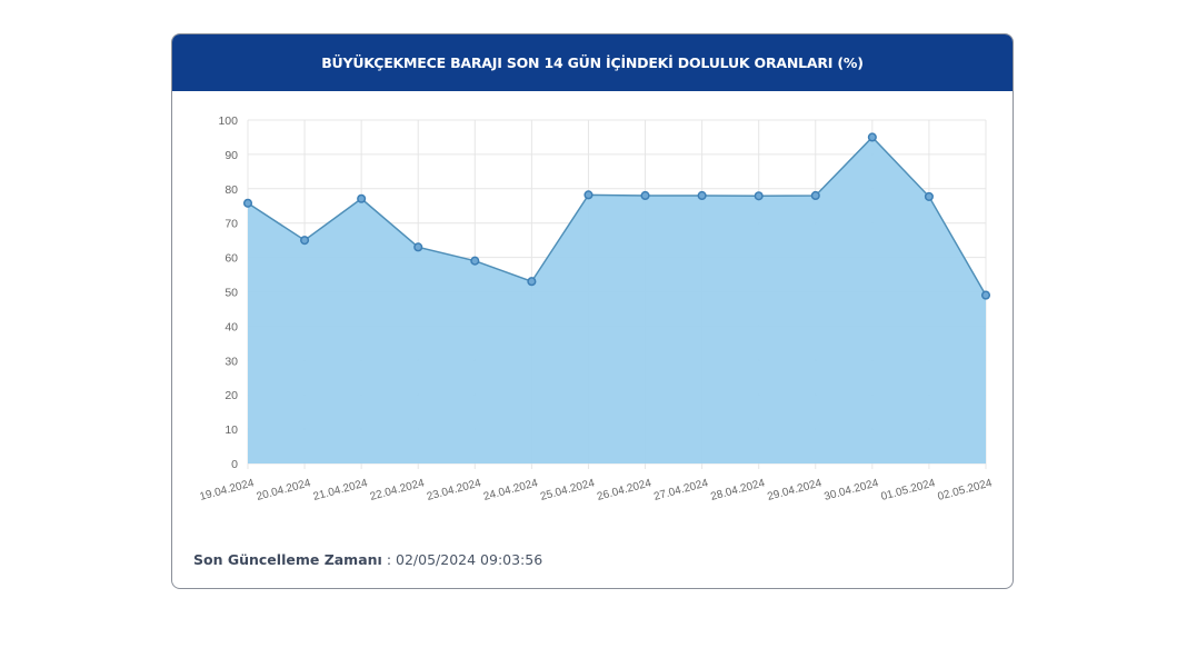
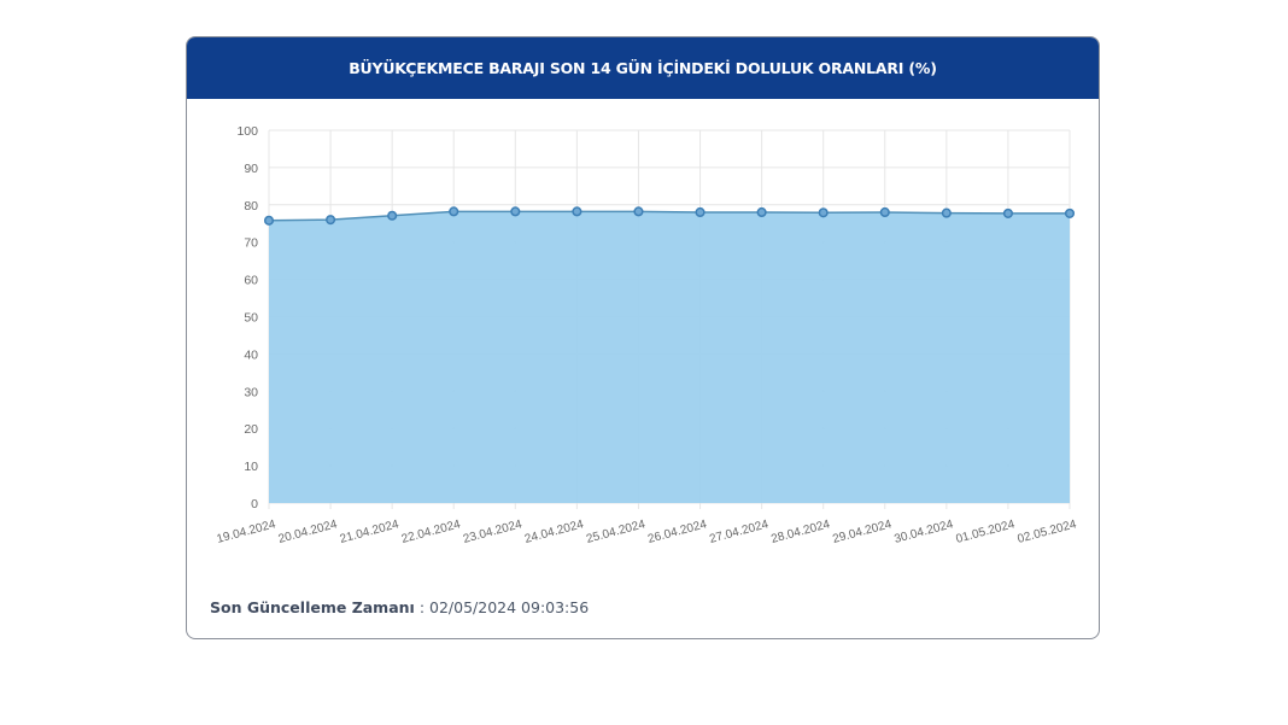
20.04.2024: 65 -> 76
22.04.2024: 63 -> 78
23.04.2024: 59 -> 78
24.04.2024: 53 -> 78
30.04.2024: 95 -> 78
02.05.2024: 49 -> 78
